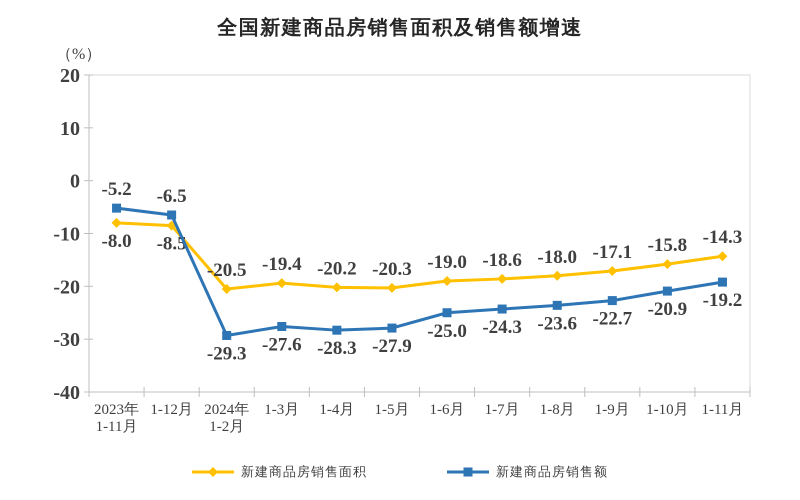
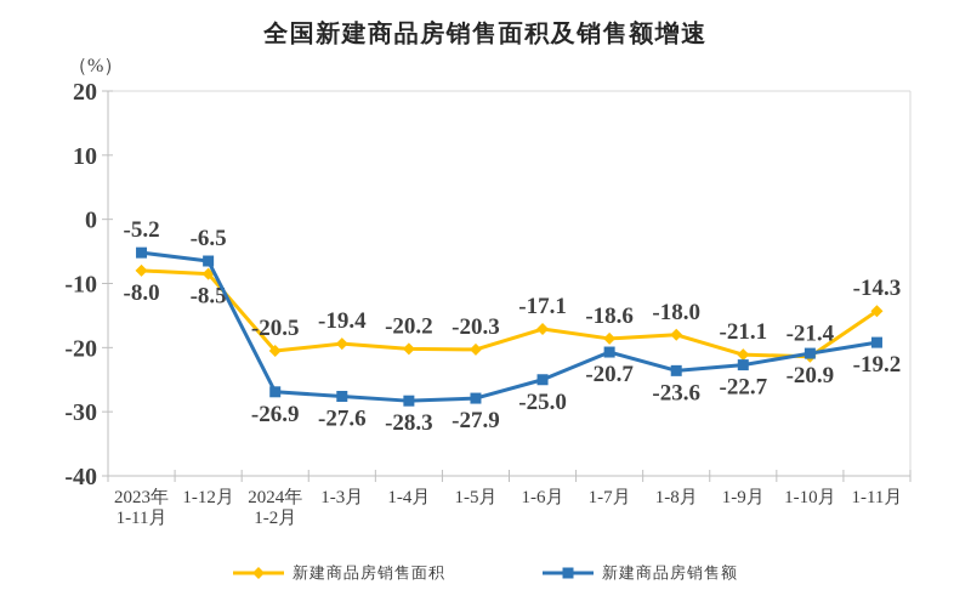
新建商品房销售额/2024年 1-2月: -29.3 -> -26.9
新建商品房销售面积/1-6月: -19.0 -> -17.1
新建商品房销售额/1-7月: -24.3 -> -20.7
新建商品房销售面积/1-9月: -17.1 -> -21.1
新建商品房销售面积/1-10月: -15.8 -> -21.4
